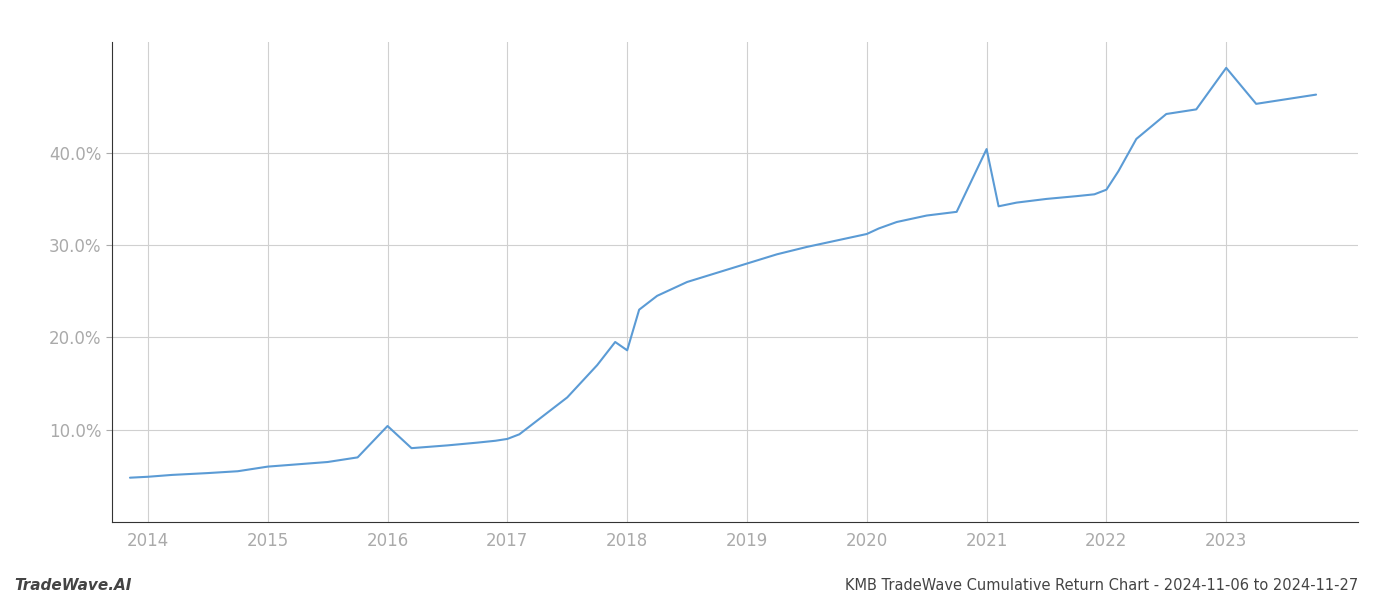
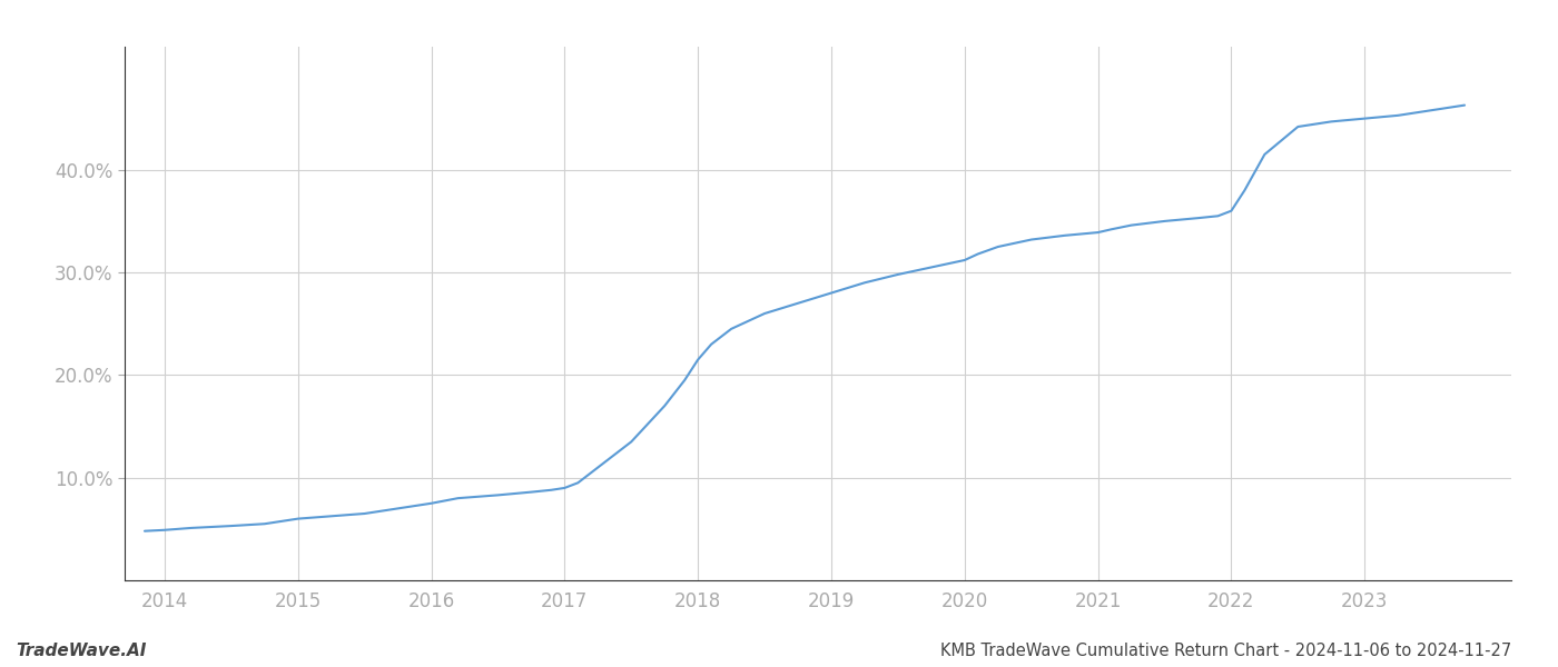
2016: 10.4% -> 7.5%
2018: 18.6% -> 21.5%
2021: 40.4% -> 33.9%
2023: 49.2% -> 45.0%
